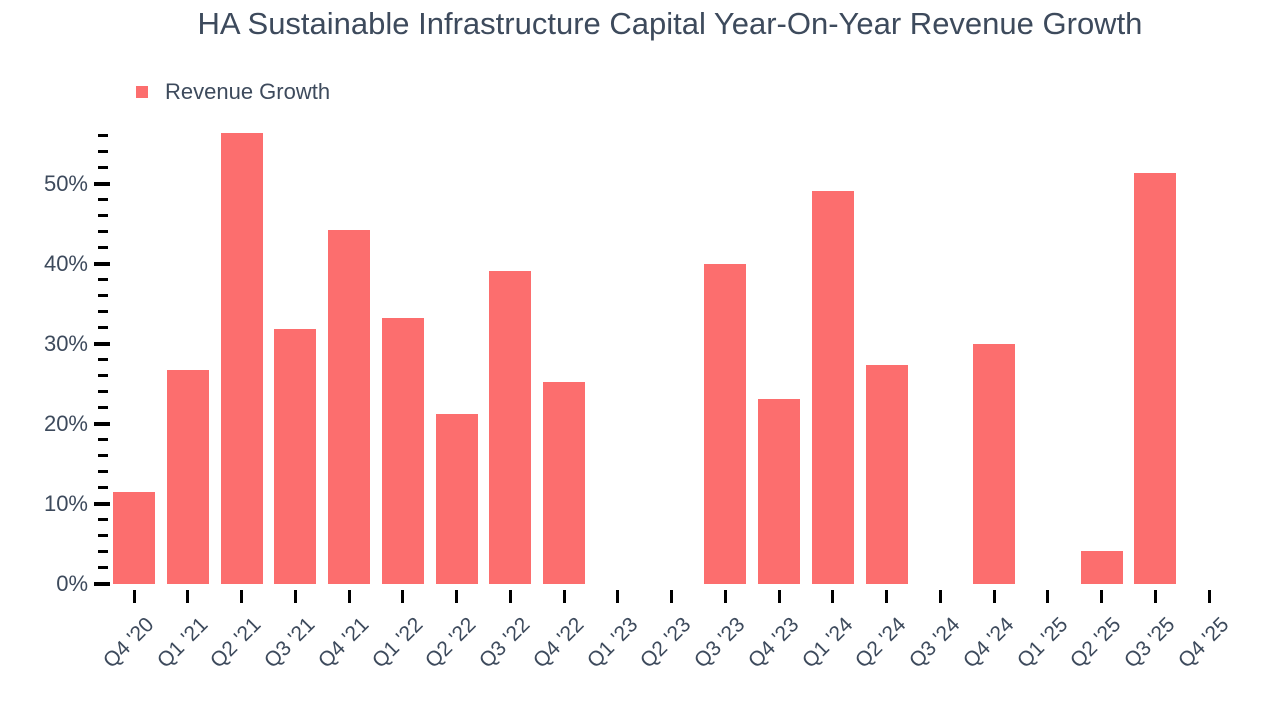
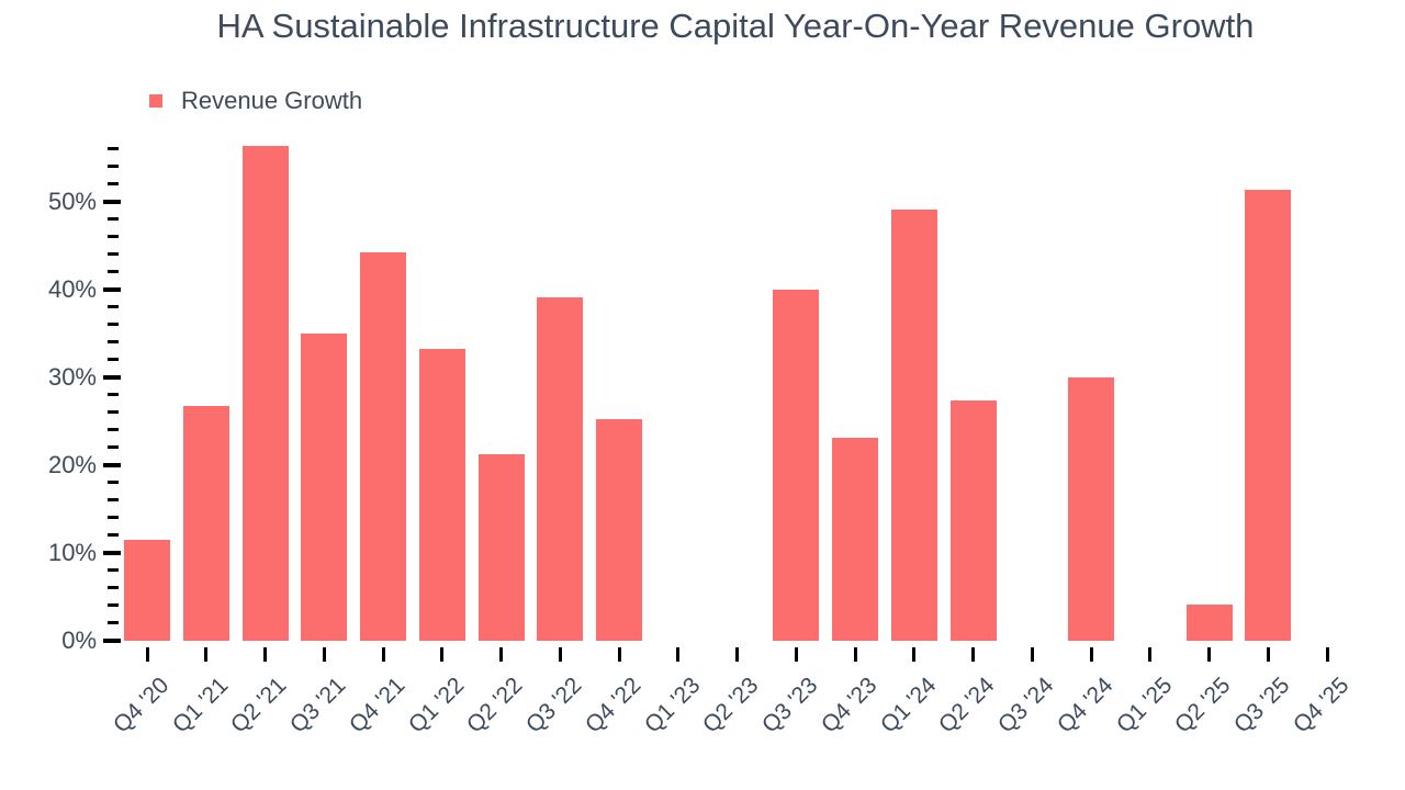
Q3 '21: 32% -> 35%
